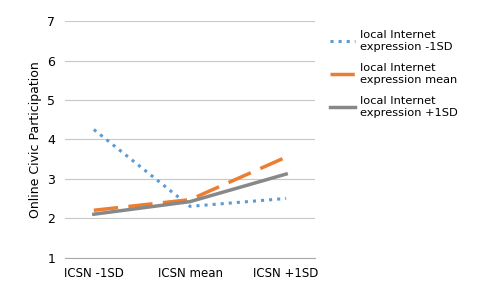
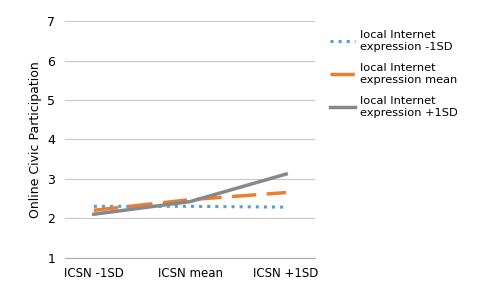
local Internet expression -1SD/ICSN -1SD: 4.25 -> 2.30
local Internet expression -1SD/ICSN +1SD: 2.50 -> 2.28
local Internet expression mean/ICSN +1SD: 3.55 -> 2.65
